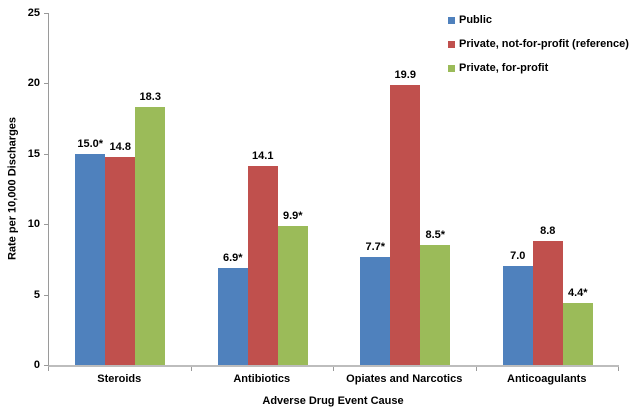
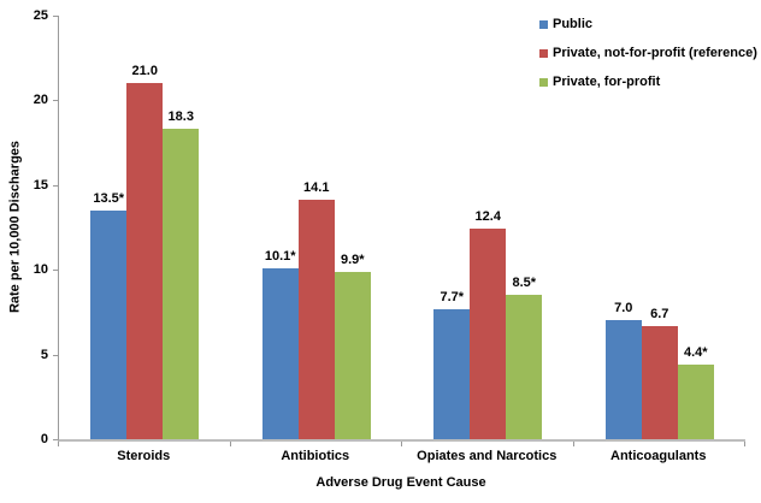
Public/Steroids: 15.0 -> 13.5
Private, not-for-profit (reference)/Steroids: 14.8 -> 21.0
Public/Antibiotics: 6.9 -> 10.1
Private, not-for-profit (reference)/Opiates and Narcotics: 19.9 -> 12.4
Private, not-for-profit (reference)/Anticoagulants: 8.8 -> 6.7
